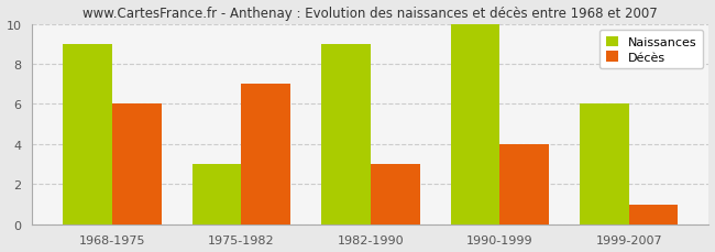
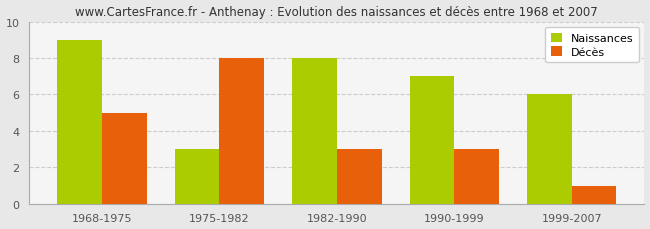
Décès/1968-1975: 6 -> 5
Décès/1975-1982: 7 -> 8
Naissances/1982-1990: 9 -> 8
Naissances/1990-1999: 10 -> 7
Décès/1990-1999: 4 -> 3
